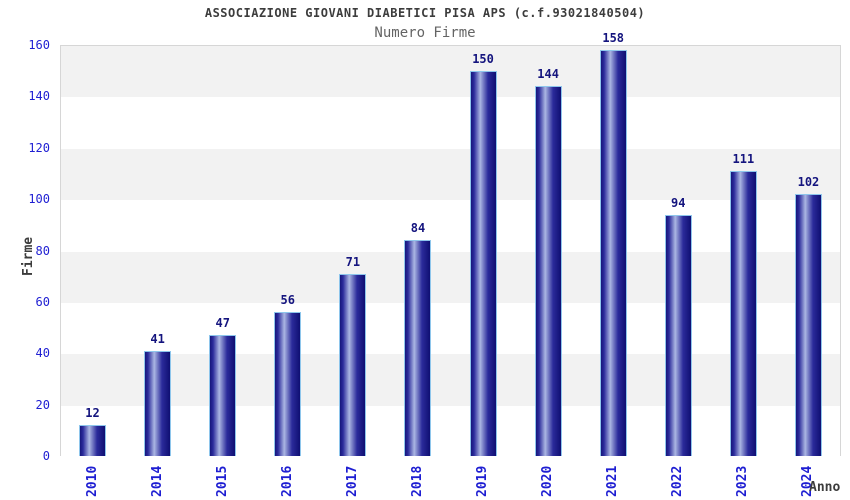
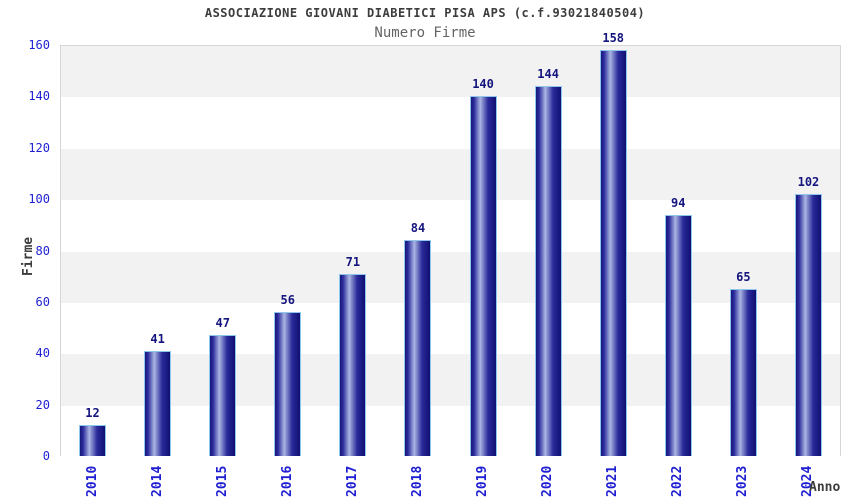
2019: 150 -> 140
2023: 111 -> 65
